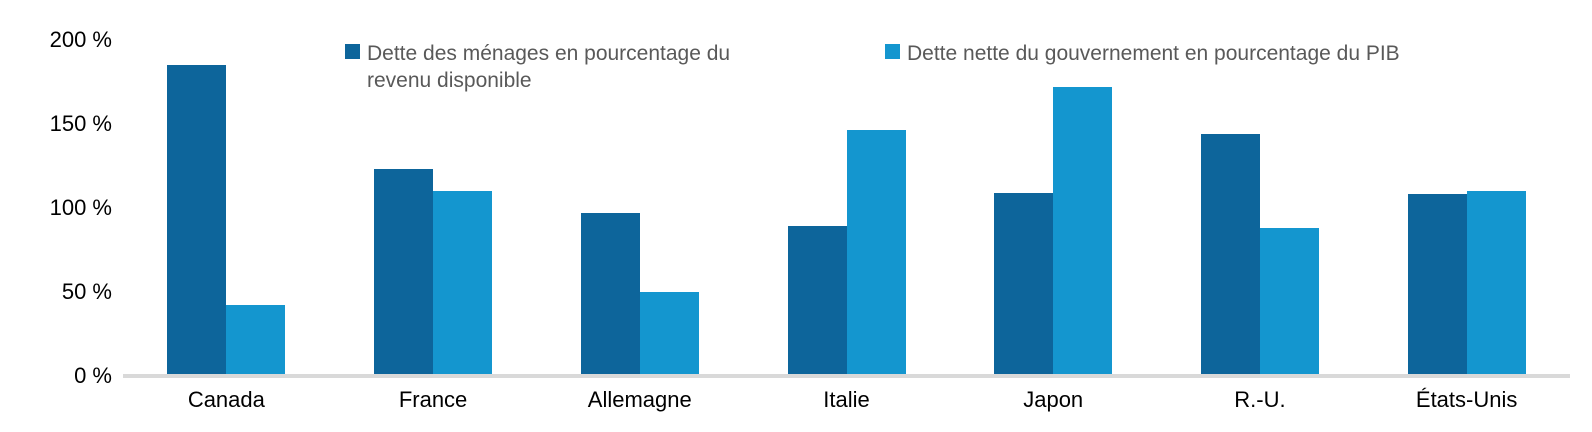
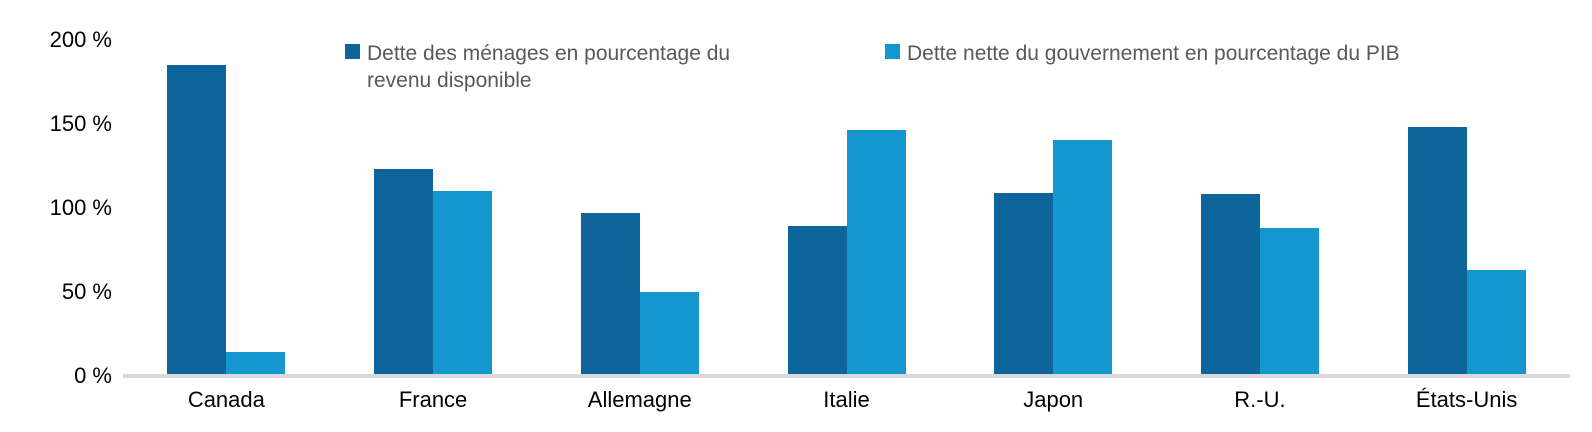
Dette nette du gouvernement en pourcentage du PIB/Canada: 41% -> 13%
Dette nette du gouvernement en pourcentage du PIB/Japon: 171% -> 139%
Dette des ménages en pourcentage du revenu disponible/R.-U.: 143% -> 107%
Dette des ménages en pourcentage du revenu disponible/États-Unis: 107% -> 147%
Dette nette du gouvernement en pourcentage du PIB/États-Unis: 109% -> 62%
